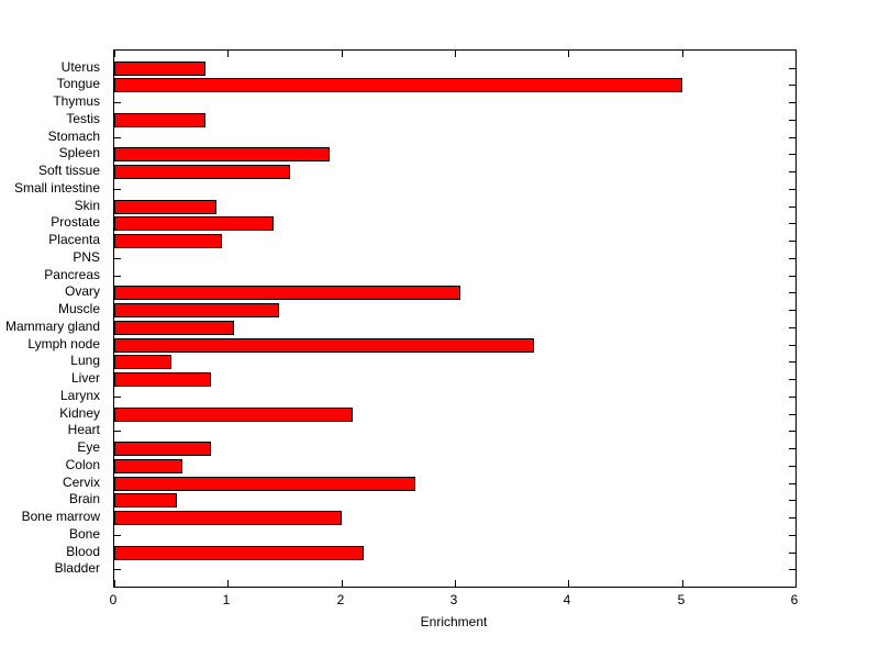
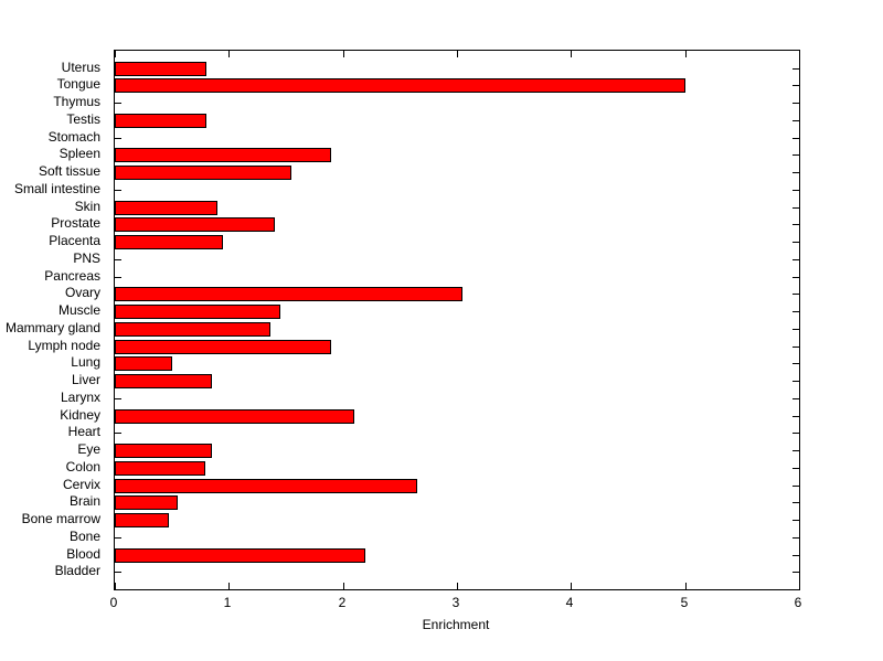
Mammary gland: 1.05 -> 1.36
Lymph node: 3.70 -> 1.90
Colon: 0.60 -> 0.79
Bone marrow: 2.00 -> 0.47
